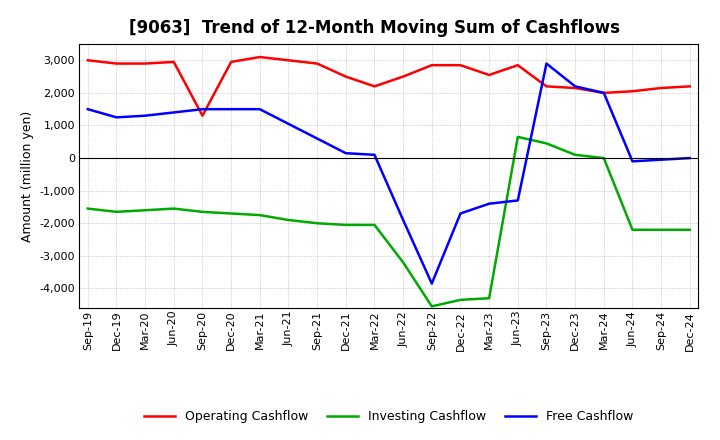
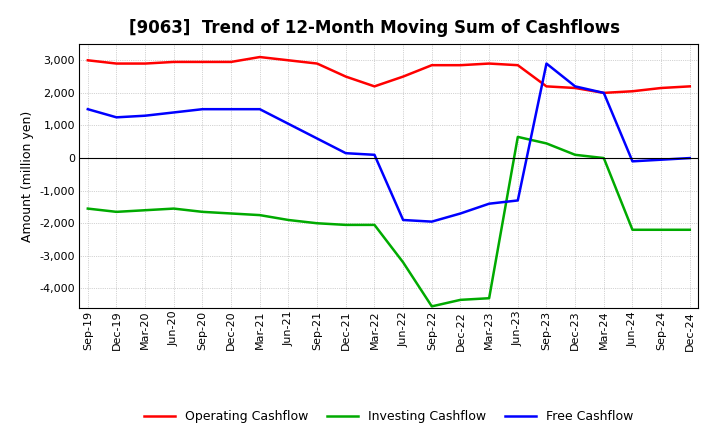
Operating Cashflow/Sep-20: 1,300 -> 2,950
Free Cashflow/Sep-22: -3,850 -> -1,950
Operating Cashflow/Mar-23: 2,550 -> 2,900
